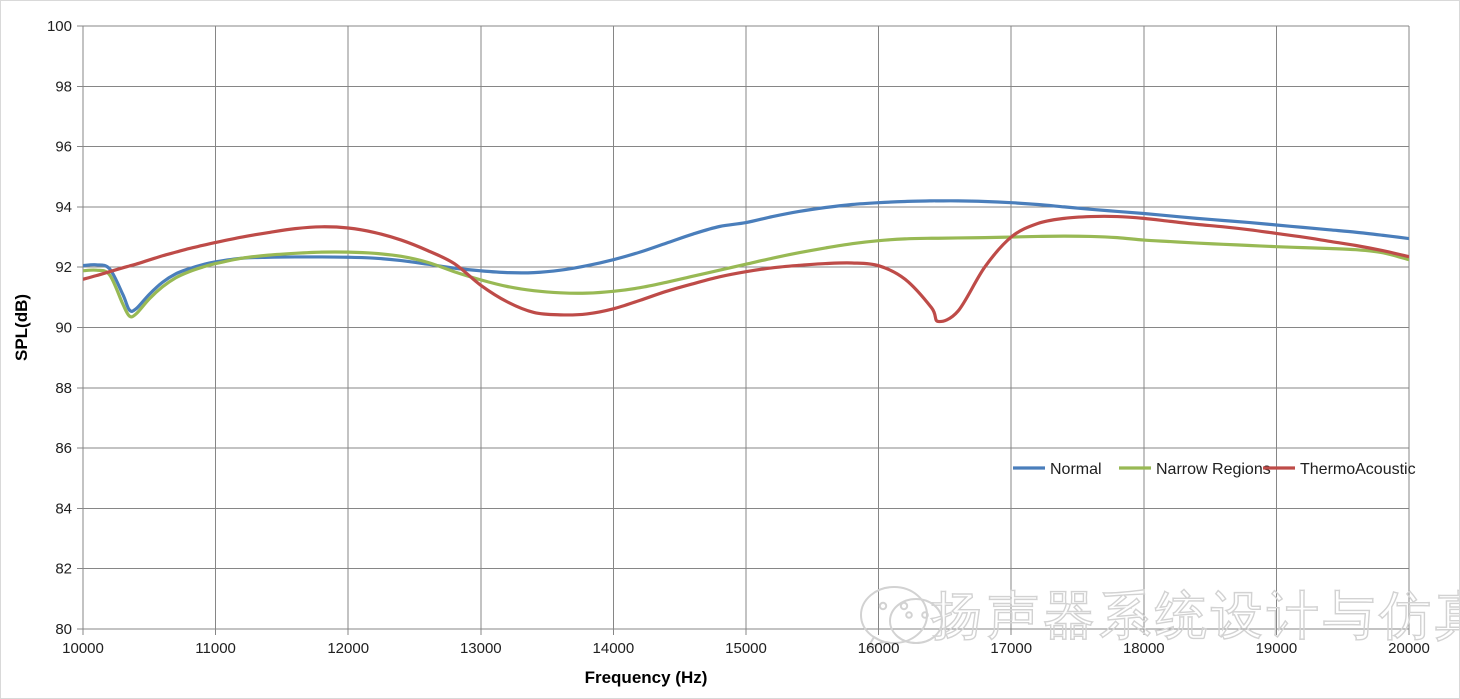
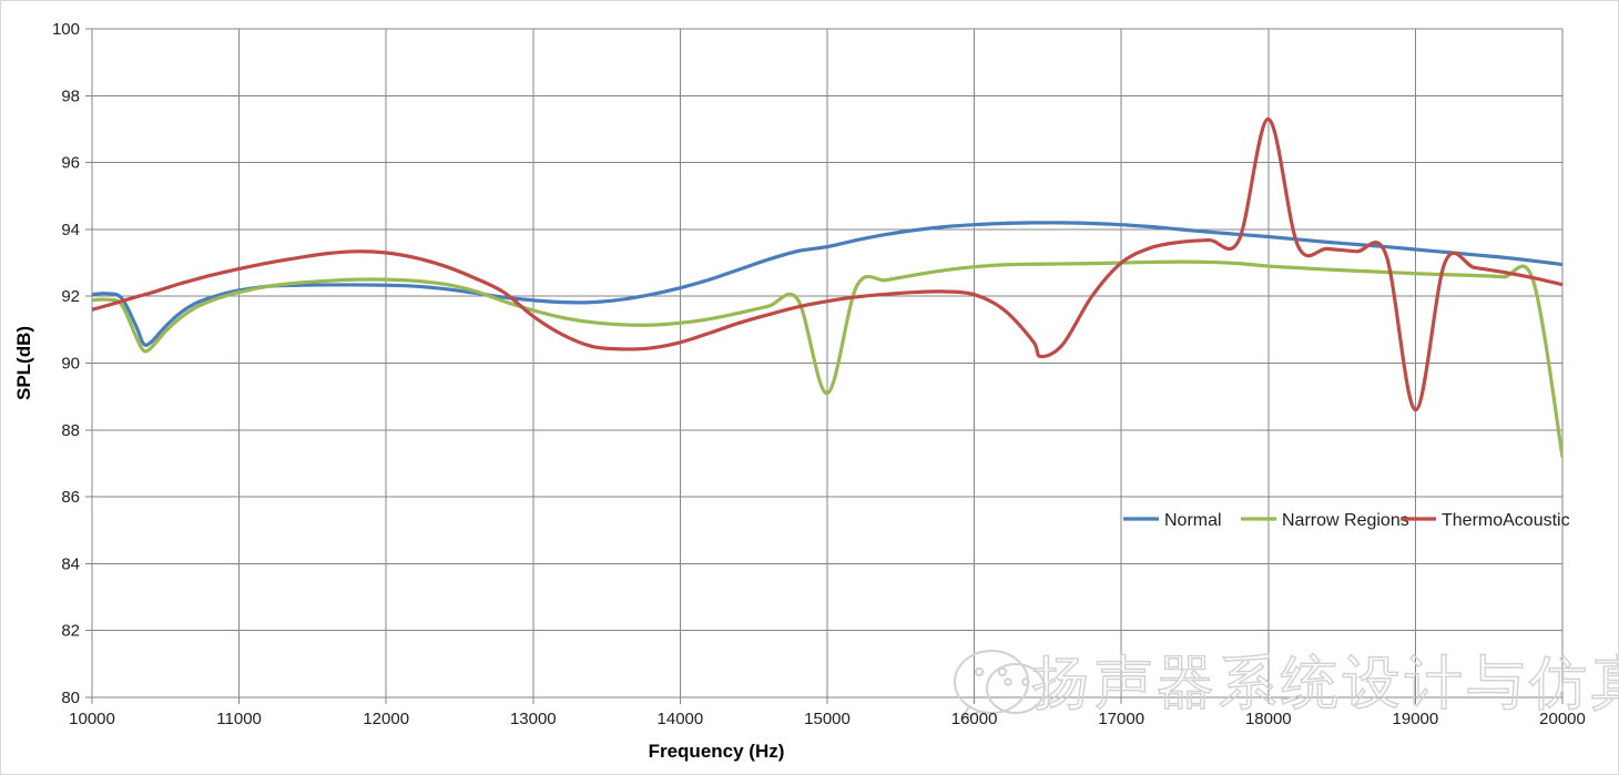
Narrow Regions/15000: 92.1 -> 89.1
ThermoAcoustic/18000: 93.6 -> 97.3
ThermoAcoustic/19000: 93.1 -> 88.6
Narrow Regions/20000: 92.2 -> 87.2
